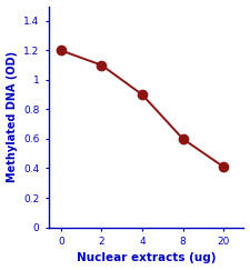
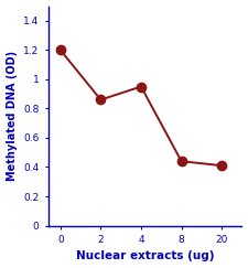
2: 1.10 -> 0.86
4: 0.90 -> 0.95
8: 0.60 -> 0.44
